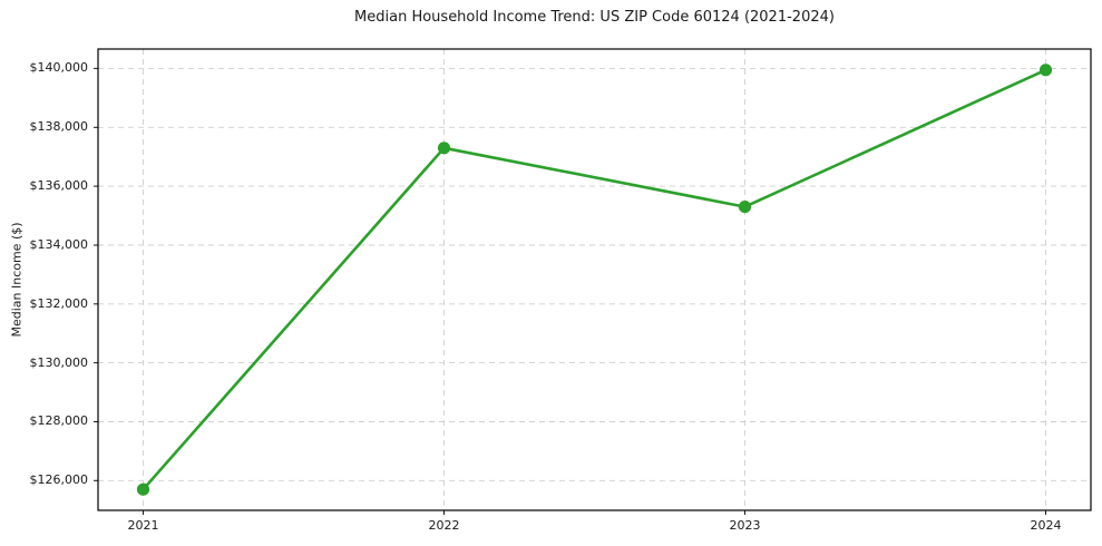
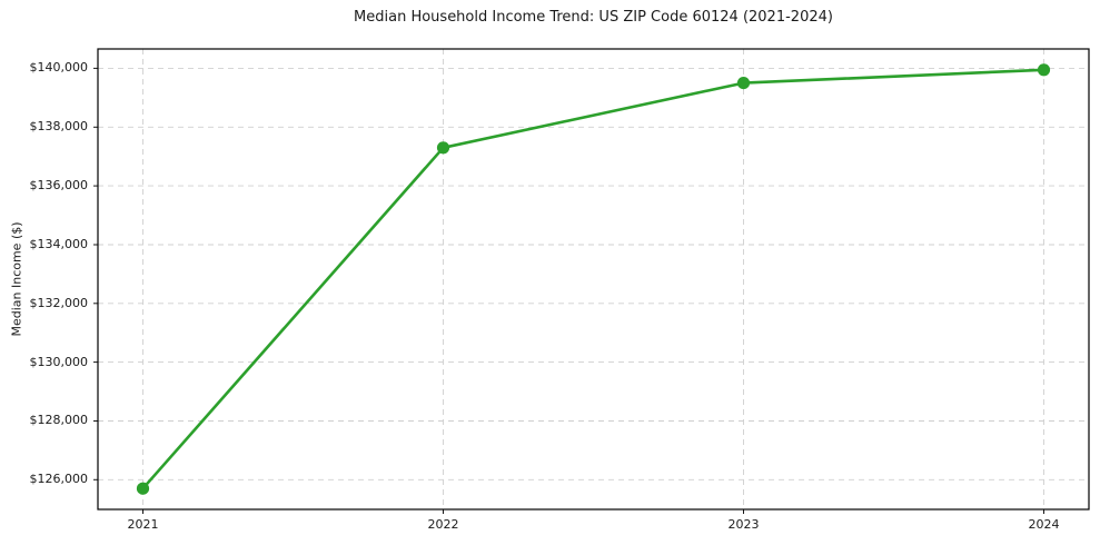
2023: $135300 -> $139500
